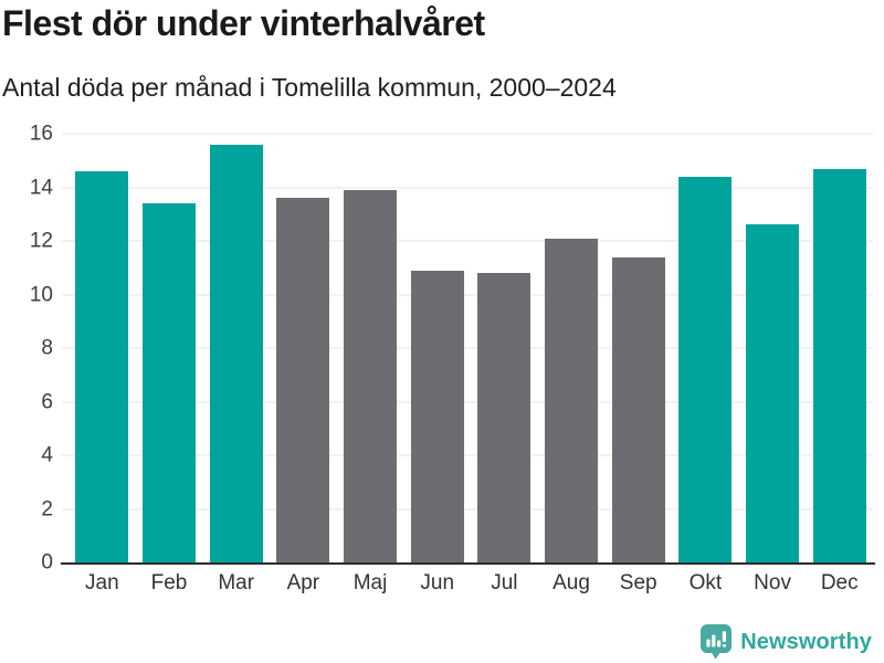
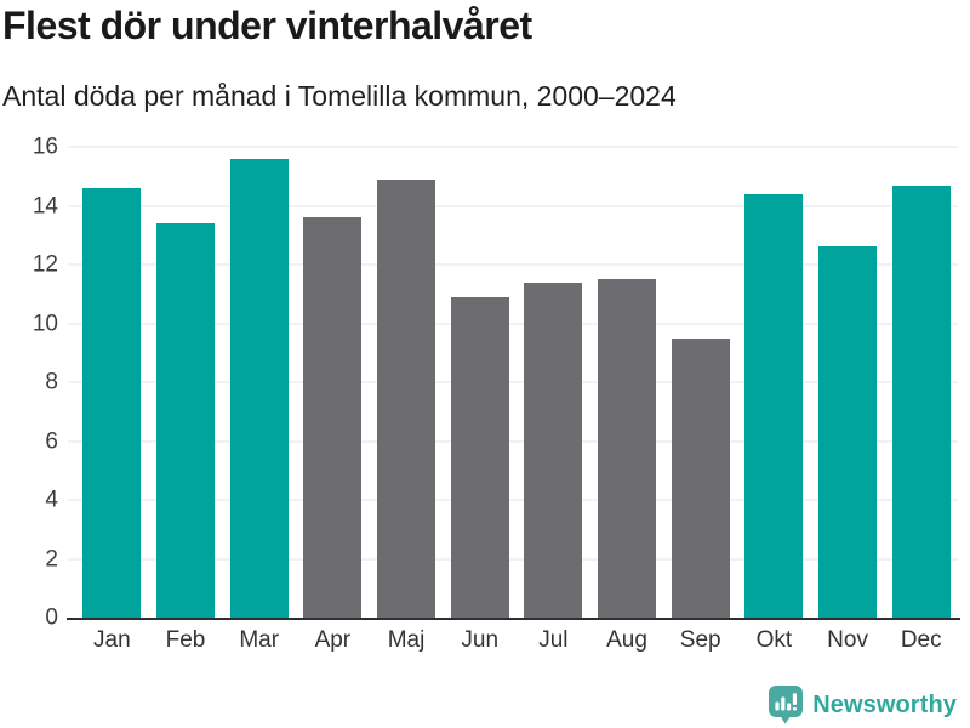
Maj: 13.9 -> 14.9
Jul: 10.8 -> 11.4
Aug: 12.1 -> 11.5
Sep: 11.4 -> 9.5
